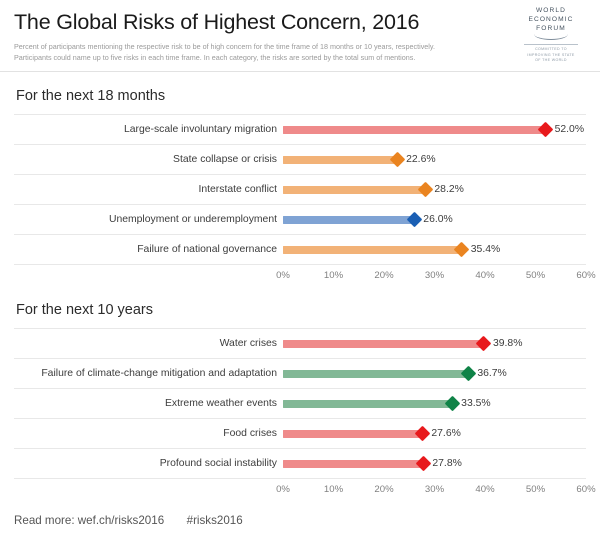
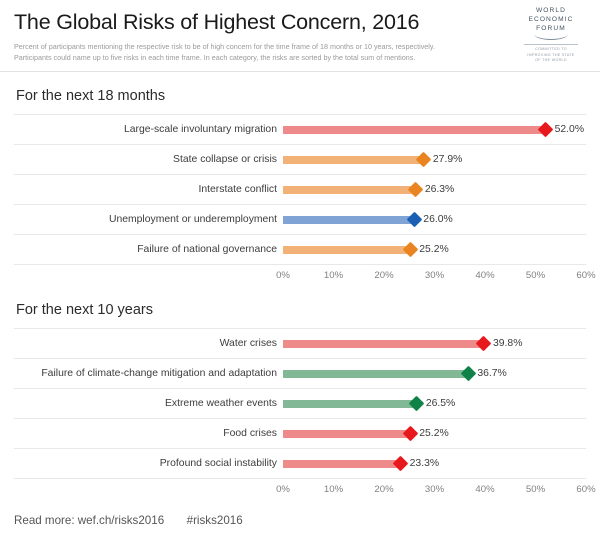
For the next 18 months/State collapse or crisis: 22.6% -> 27.9%
For the next 18 months/Interstate conflict: 28.2% -> 26.3%
For the next 18 months/Failure of national governance: 35.4% -> 25.2%
For the next 10 years/Extreme weather events: 33.5% -> 26.5%
For the next 10 years/Food crises: 27.6% -> 25.2%
For the next 10 years/Profound social instability: 27.8% -> 23.3%
